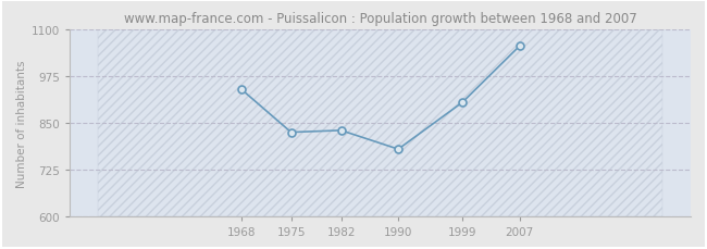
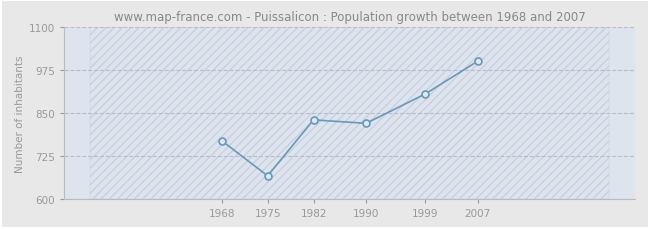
1968: 940 -> 770
1975: 825 -> 668
1990: 780 -> 820
2007: 1055 -> 1000
